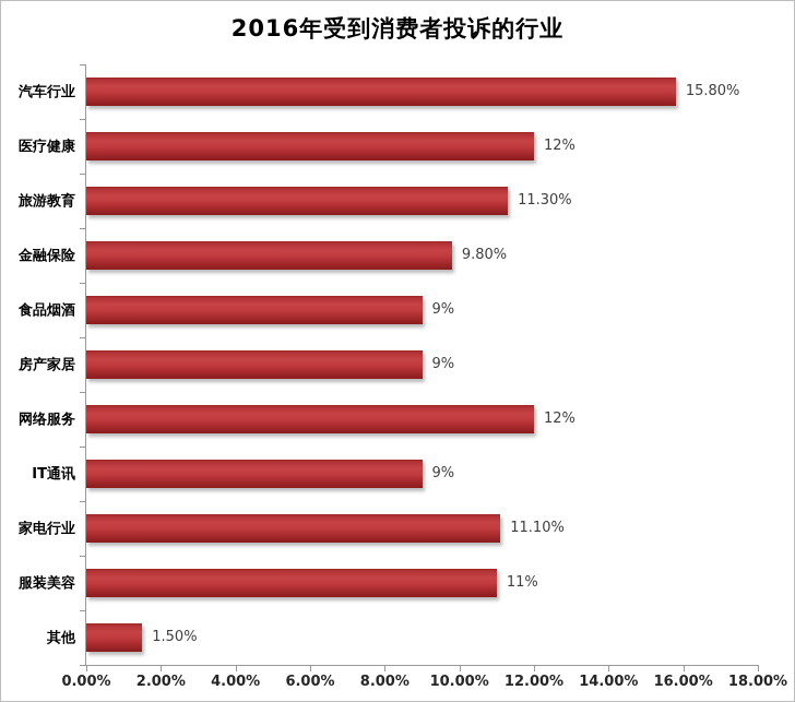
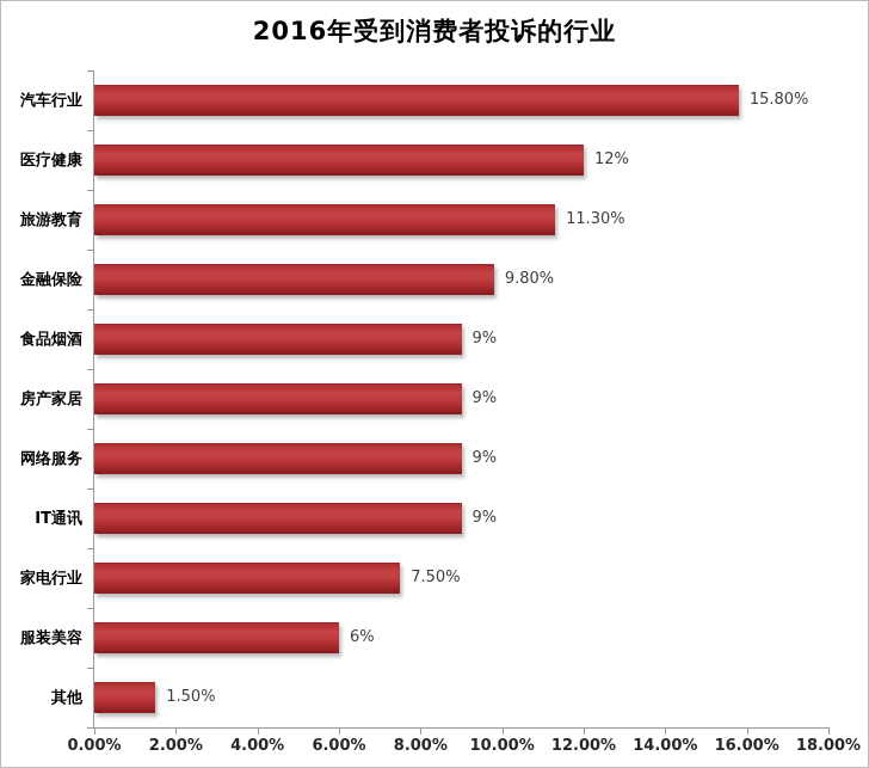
网络服务: 12% -> 9%
家电行业: 11.10% -> 7.50%
服装美容: 11% -> 6%
